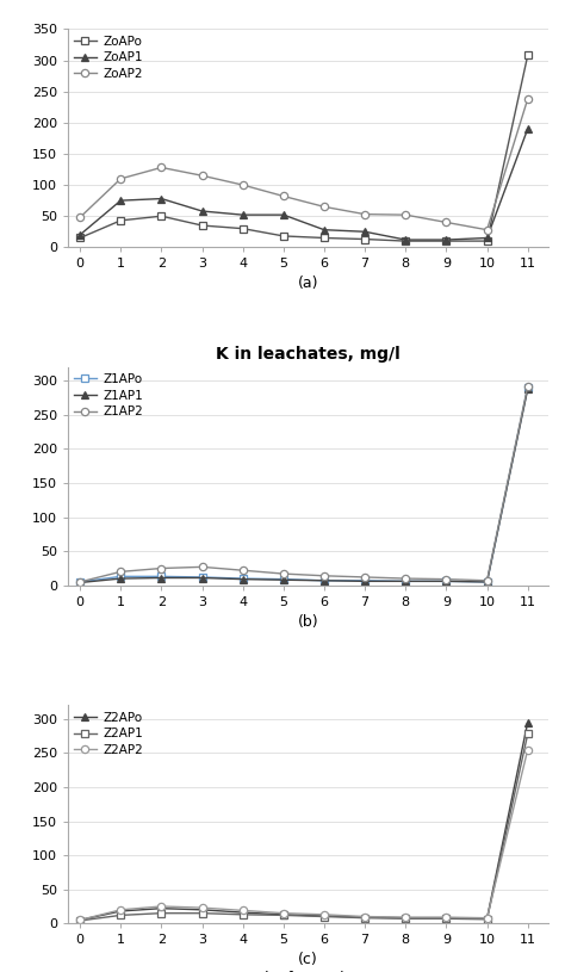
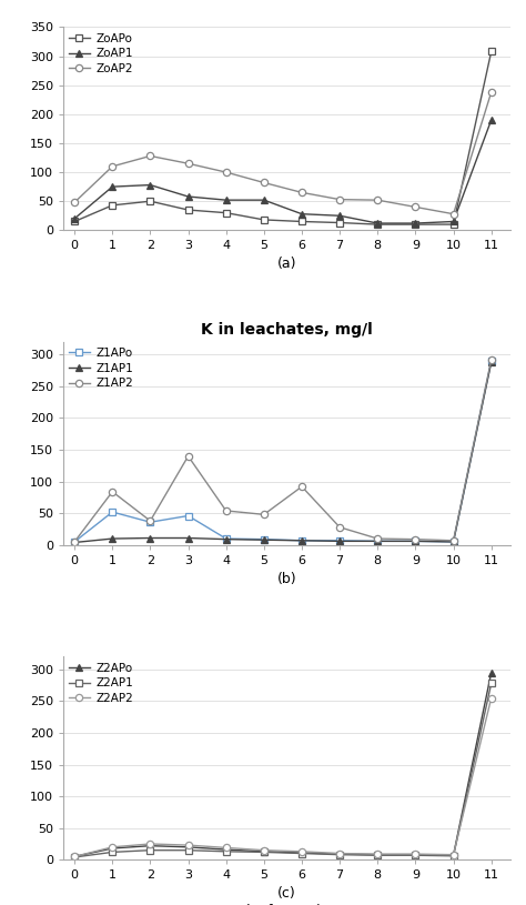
K in leachates, mg/l/Z1APo/1: 13 -> 52
K in leachates, mg/l/Z1AP2/1: 20 -> 84
K in leachates, mg/l/Z1APo/2: 13 -> 36
K in leachates, mg/l/Z1AP2/2: 25 -> 38
K in leachates, mg/l/Z1APo/3: 12 -> 46
K in leachates, mg/l/Z1AP2/3: 27 -> 140
K in leachates, mg/l/Z1AP2/4: 22 -> 54
K in leachates, mg/l/Z1AP2/5: 17 -> 48
K in leachates, mg/l/Z1AP2/6: 14 -> 92
K in leachates, mg/l/Z1AP2/7: 12 -> 28
